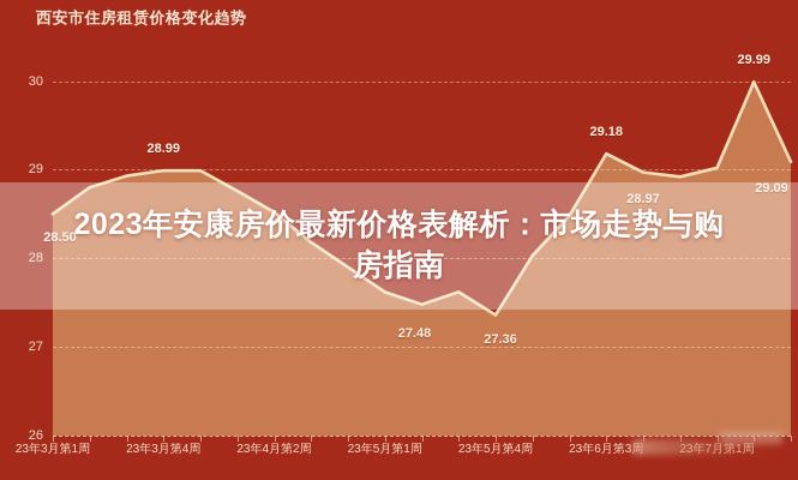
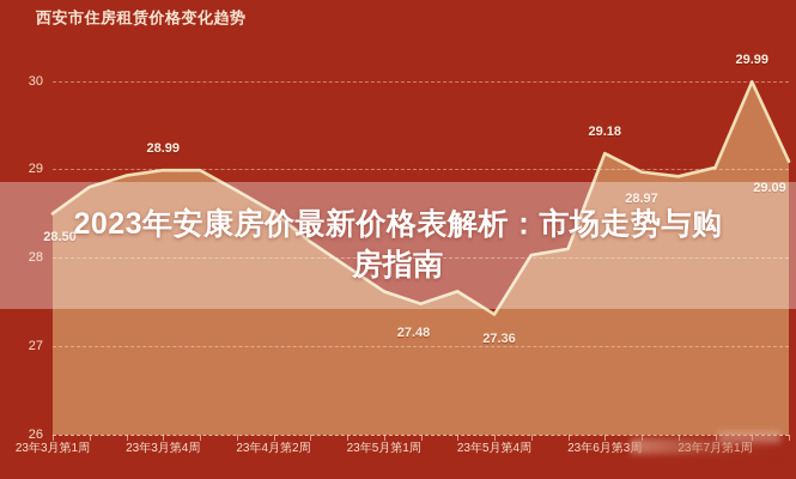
23年6月第3周: 28.5 -> 28.1
